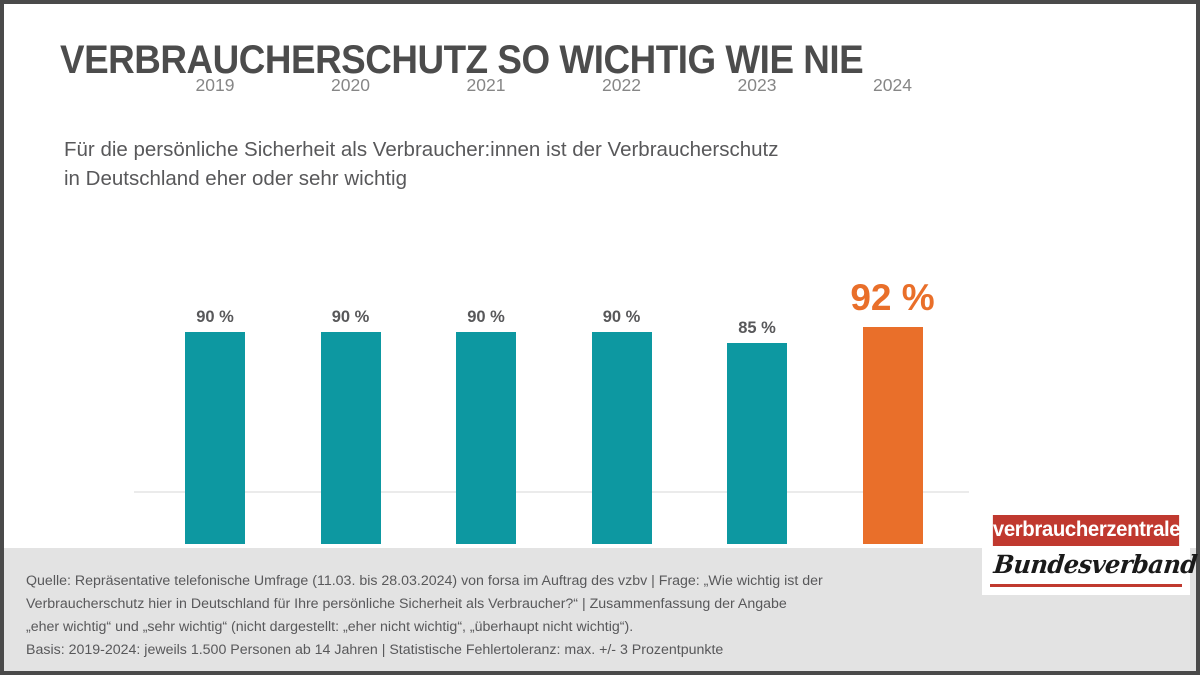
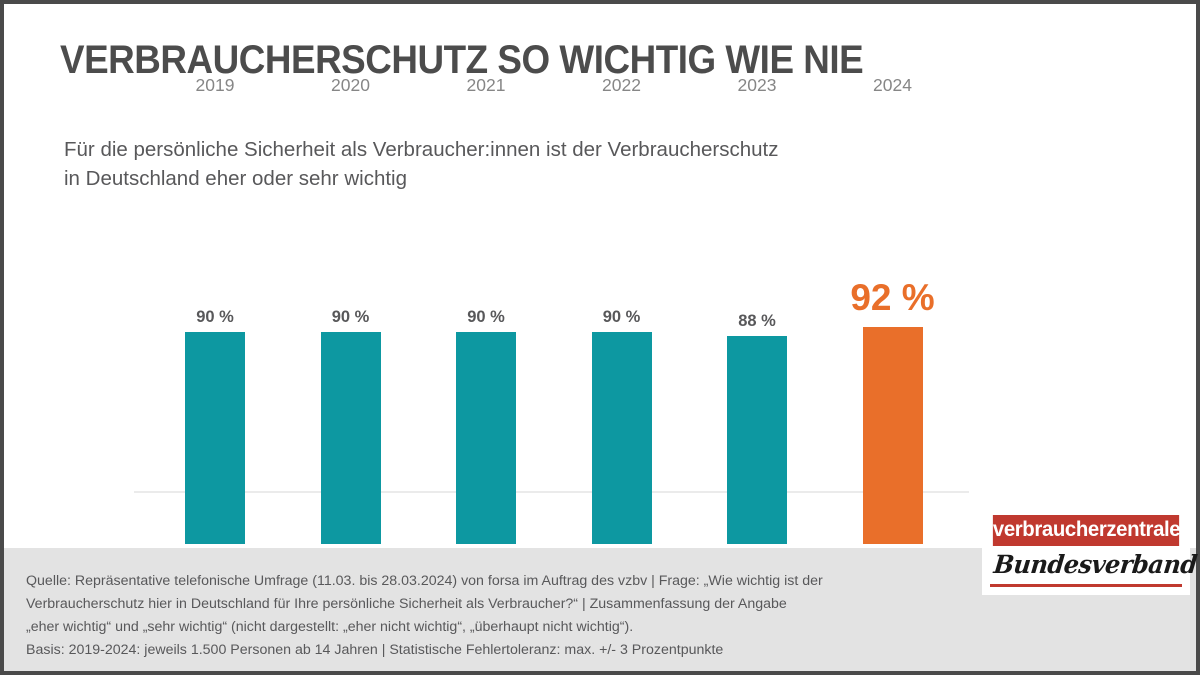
2023: 85 -> 88
